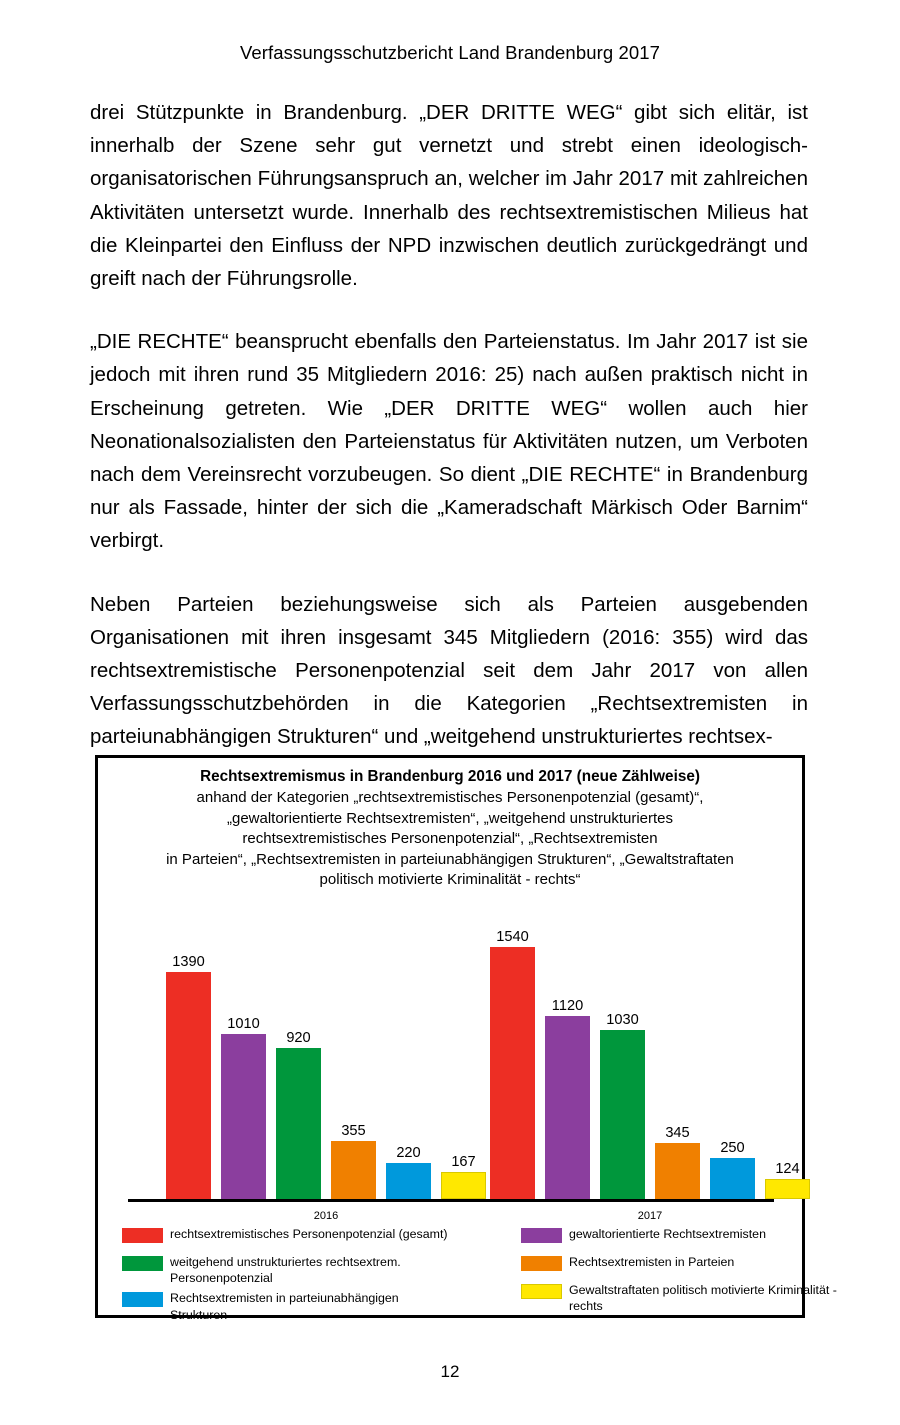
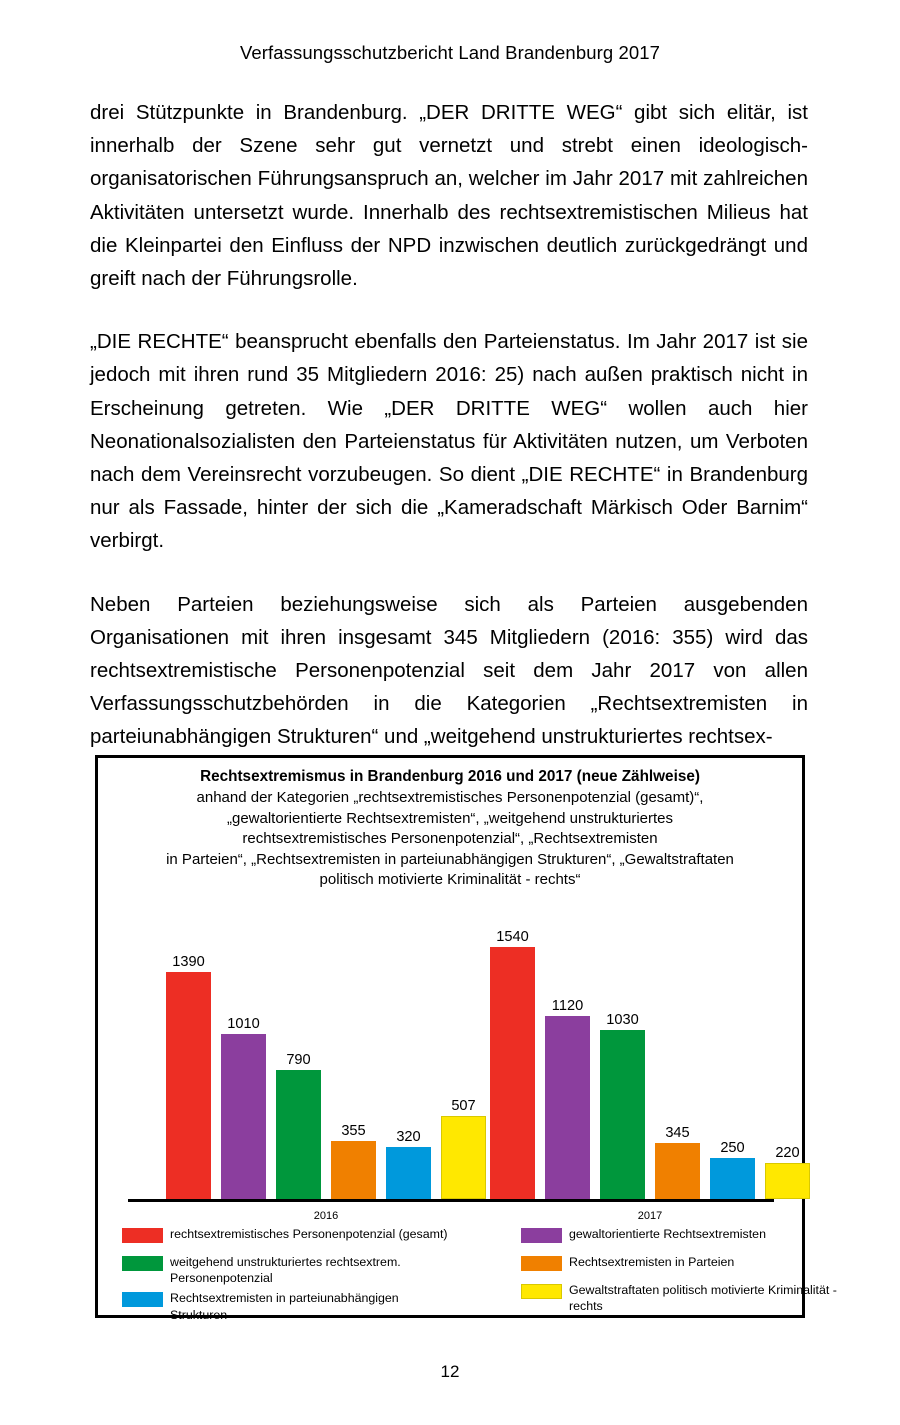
weitgehend unstrukturiertes rechtsextrem. Personenpotenzial/2016: 920 -> 790
Rechtsextremisten in parteiunabhängigen Strukturen/2016: 220 -> 320
Gewaltstraftaten politisch motivierte Kriminalität - rechts/2016: 167 -> 507
Gewaltstraftaten politisch motivierte Kriminalität - rechts/2017: 124 -> 220
